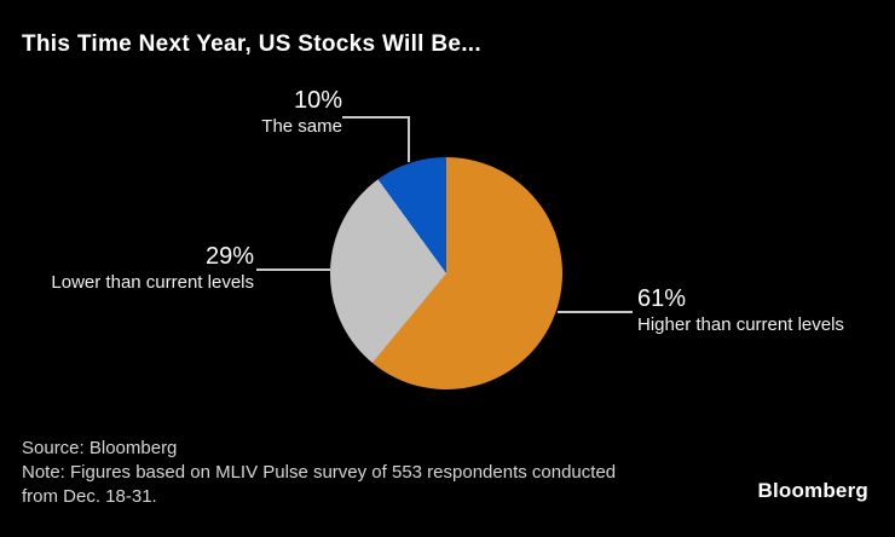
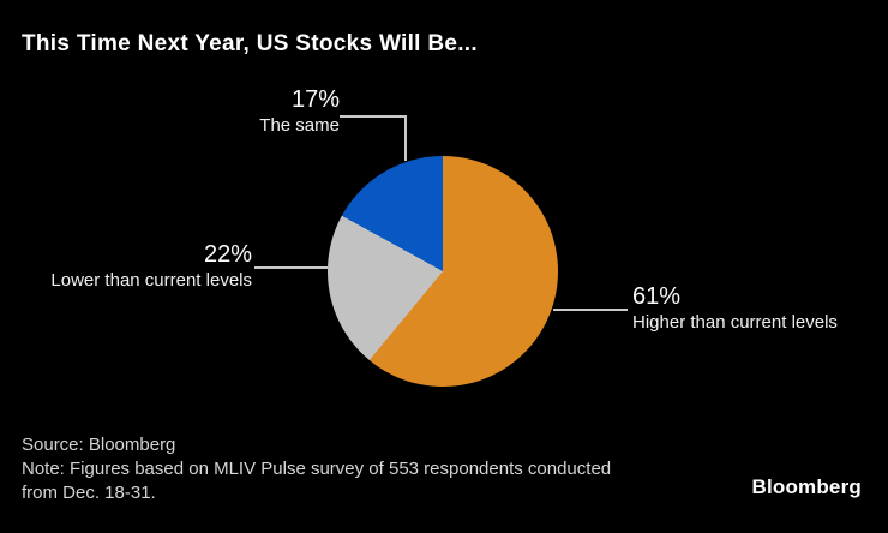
Lower than current levels: 29% -> 22%
The same: 10% -> 17%
